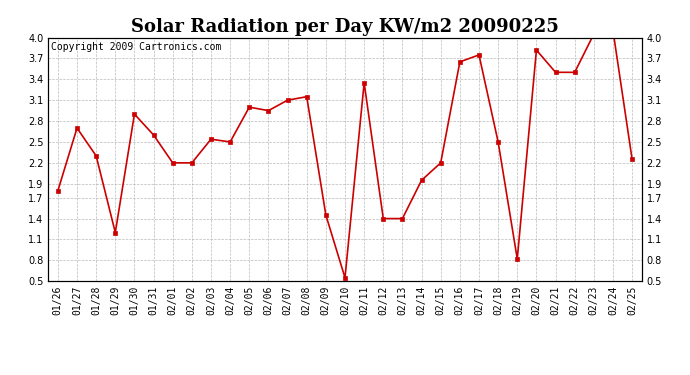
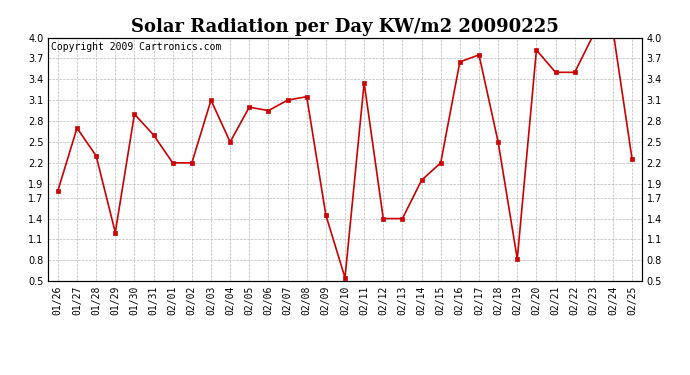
02/03: 2.54 -> 3.10
